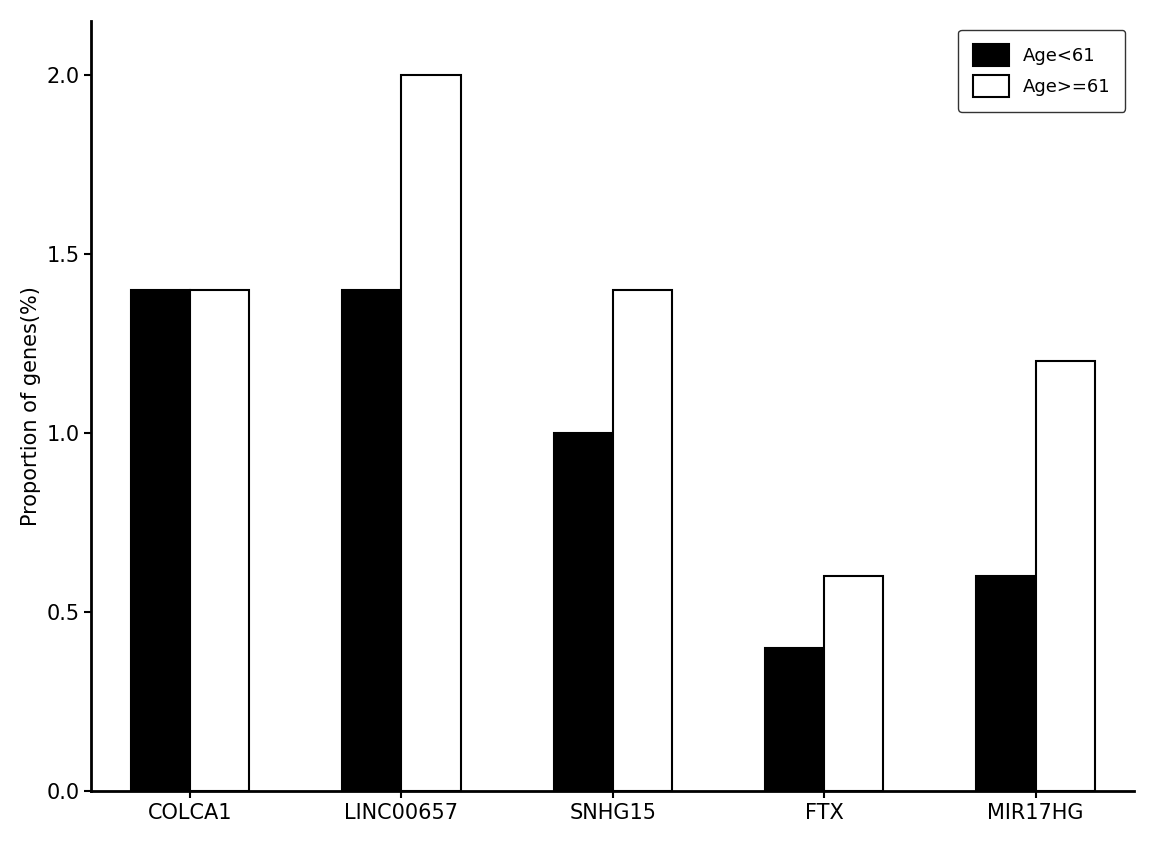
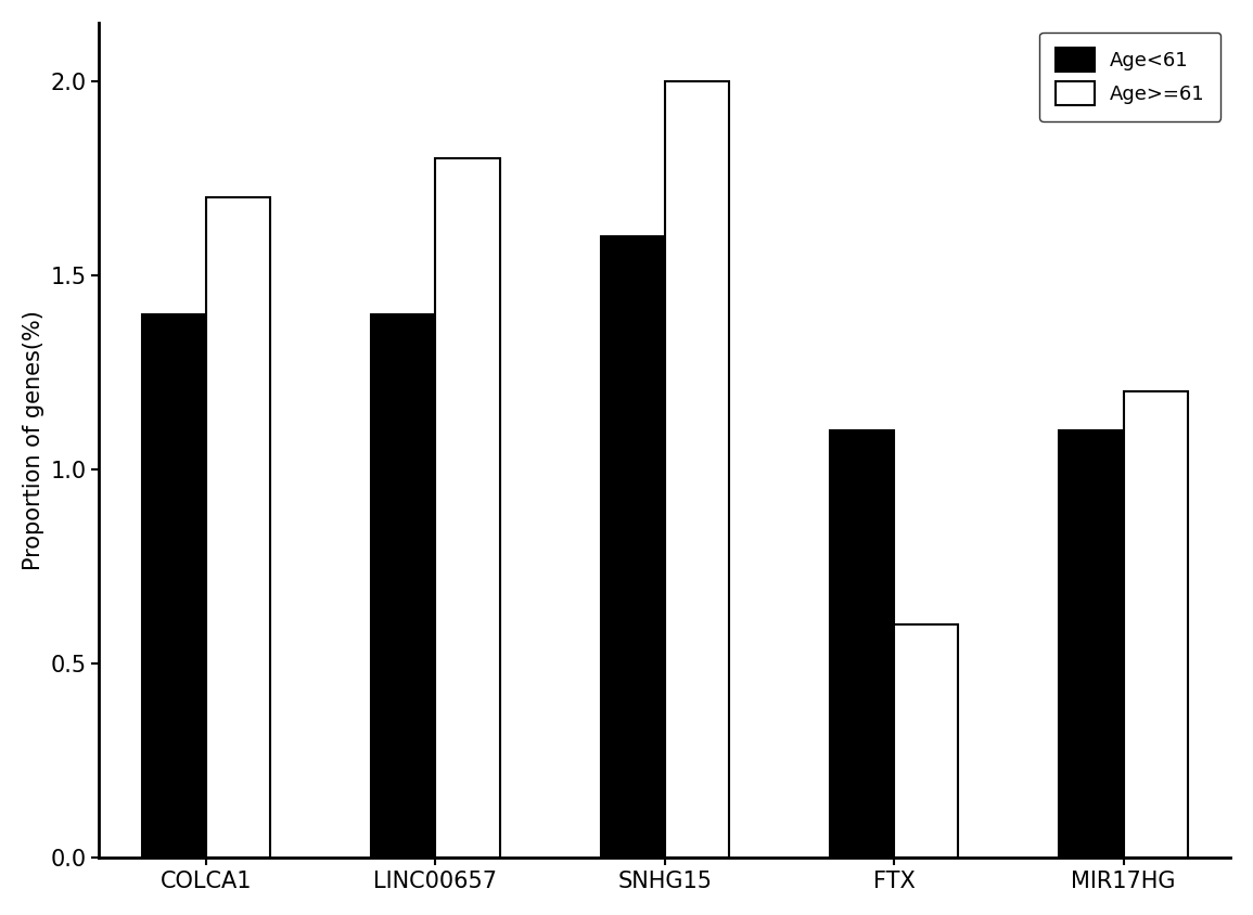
Age>=61/COLCA1: 1.4 -> 1.7
Age>=61/LINC00657: 2.0 -> 1.8
Age<61/SNHG15: 1.0 -> 1.6
Age>=61/SNHG15: 1.4 -> 2.0
Age<61/FTX: 0.4 -> 1.1
Age<61/MIR17HG: 0.6 -> 1.1
